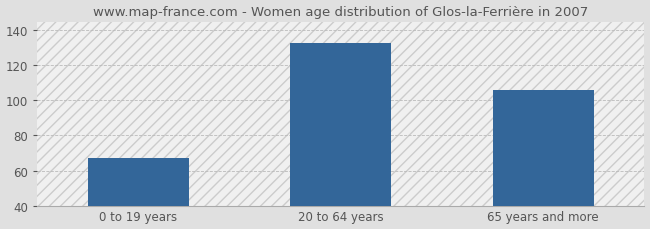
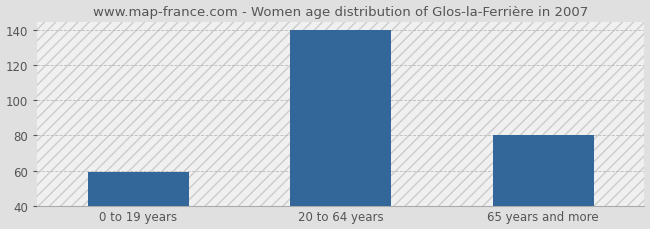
0 to 19 years: 67 -> 59
20 to 64 years: 133 -> 140
65 years and more: 106 -> 80
